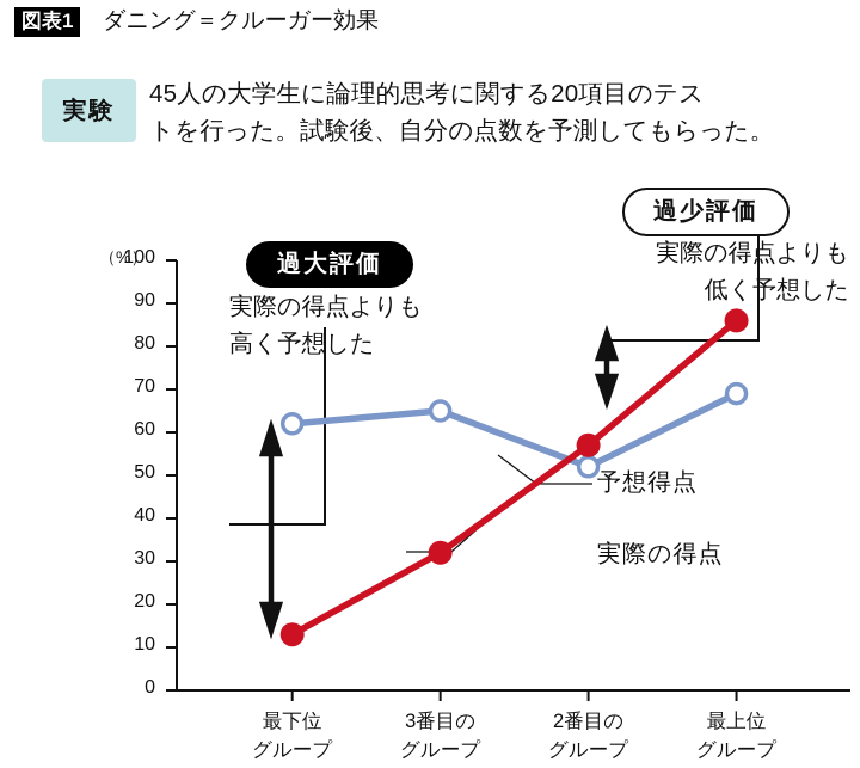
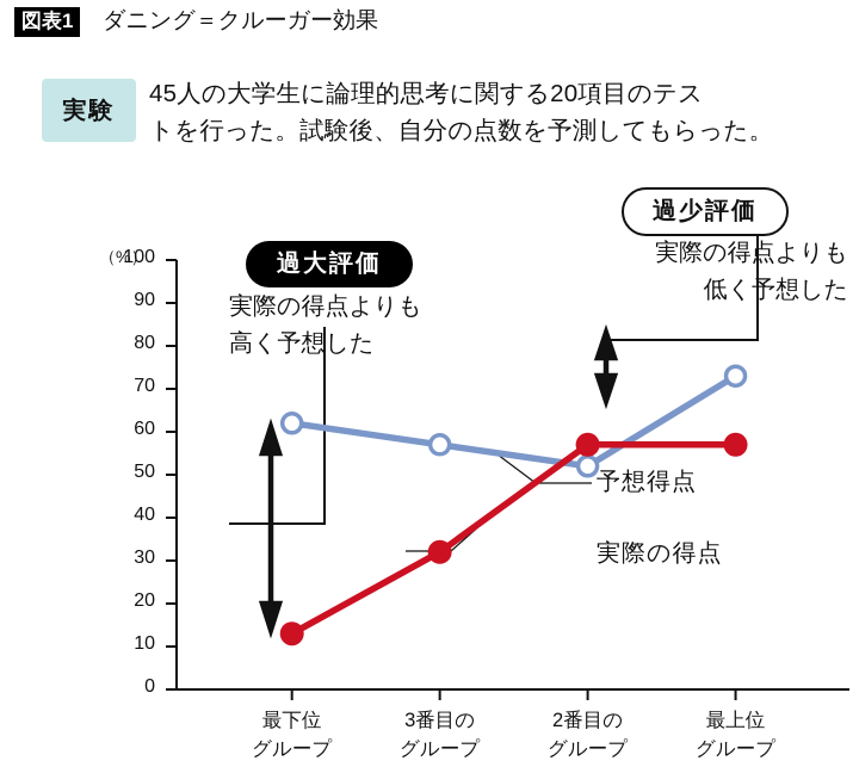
予想得点/3番目の グループ: 65 -> 57
予想得点/最上位 グループ: 69 -> 73
実際の得点/最上位 グループ: 86 -> 57
